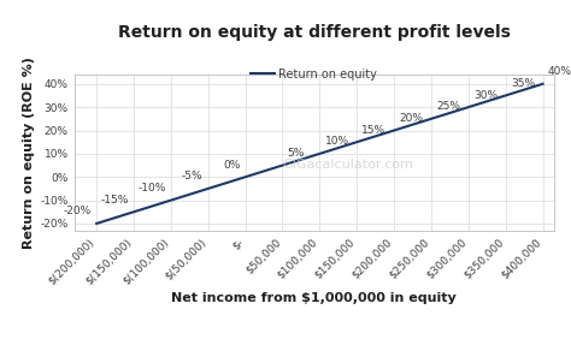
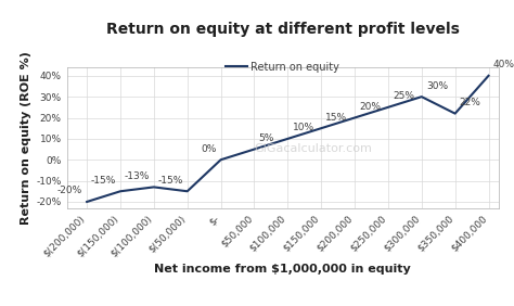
$(100,000): -10% -> -13%
$(50,000): -5% -> -15%
$350,000: 35% -> 22%
